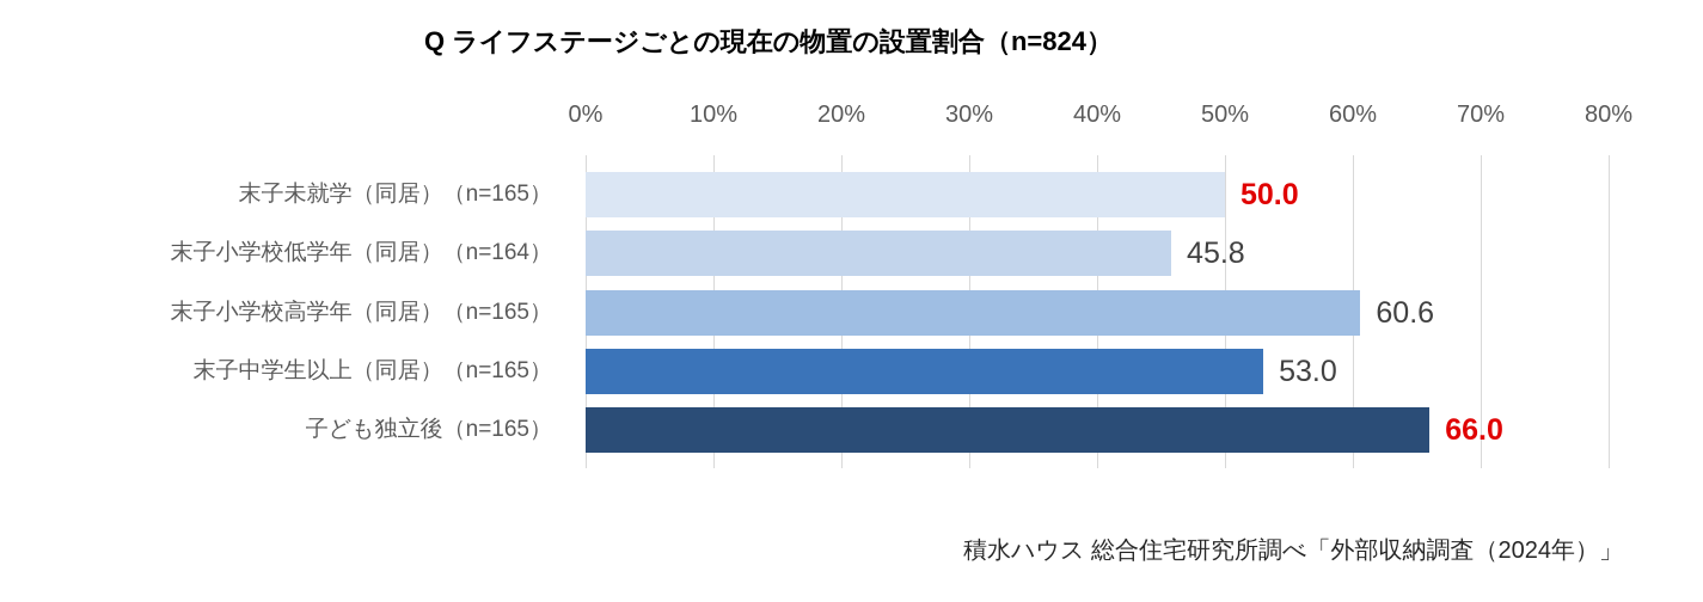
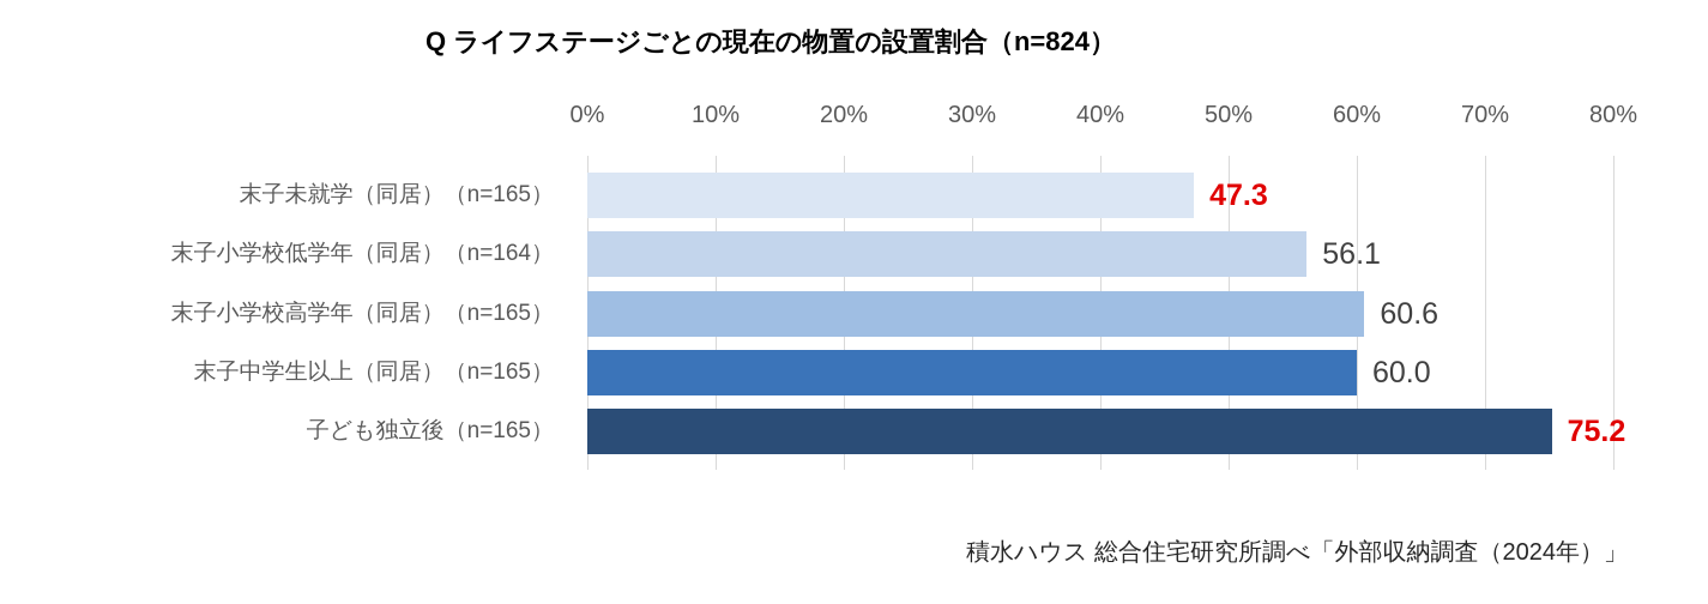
末子未就学（同居）（n=165）: 50.0 -> 47.3
末子小学校低学年（同居）（n=164）: 45.8 -> 56.1
末子中学生以上（同居）（n=165）: 53.0 -> 60.0
子ども独立後（n=165）: 66.0 -> 75.2
